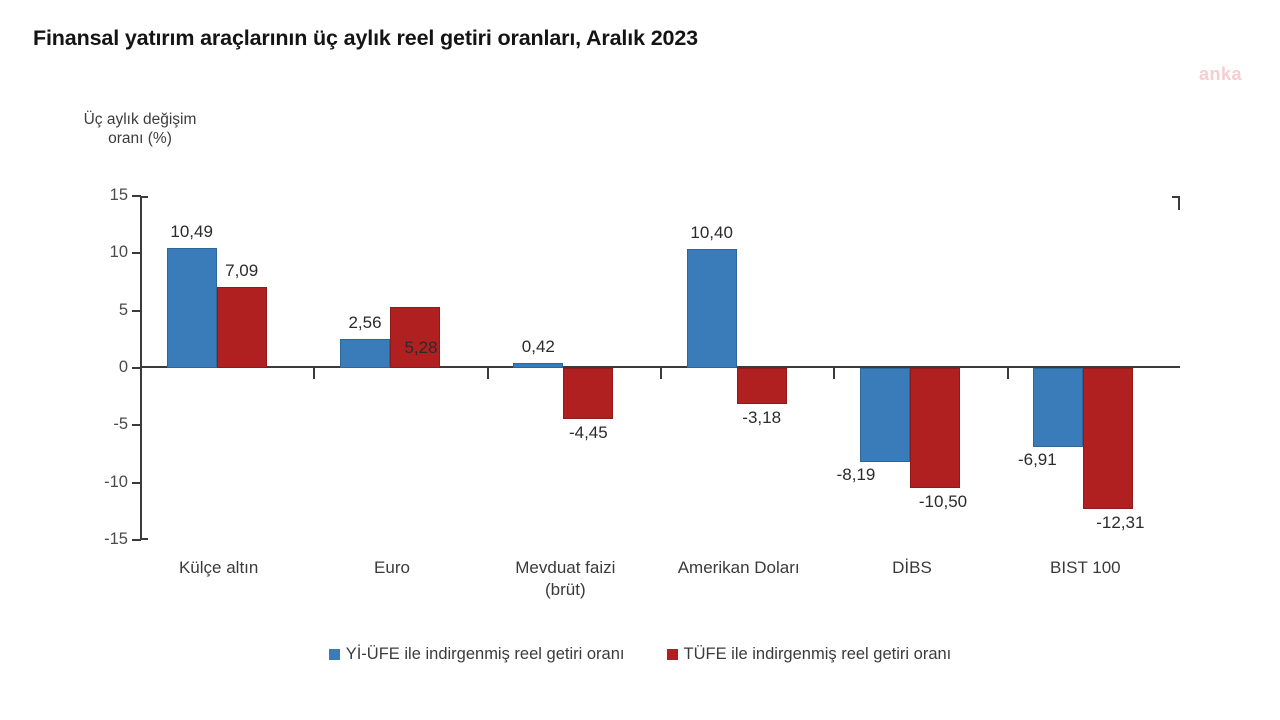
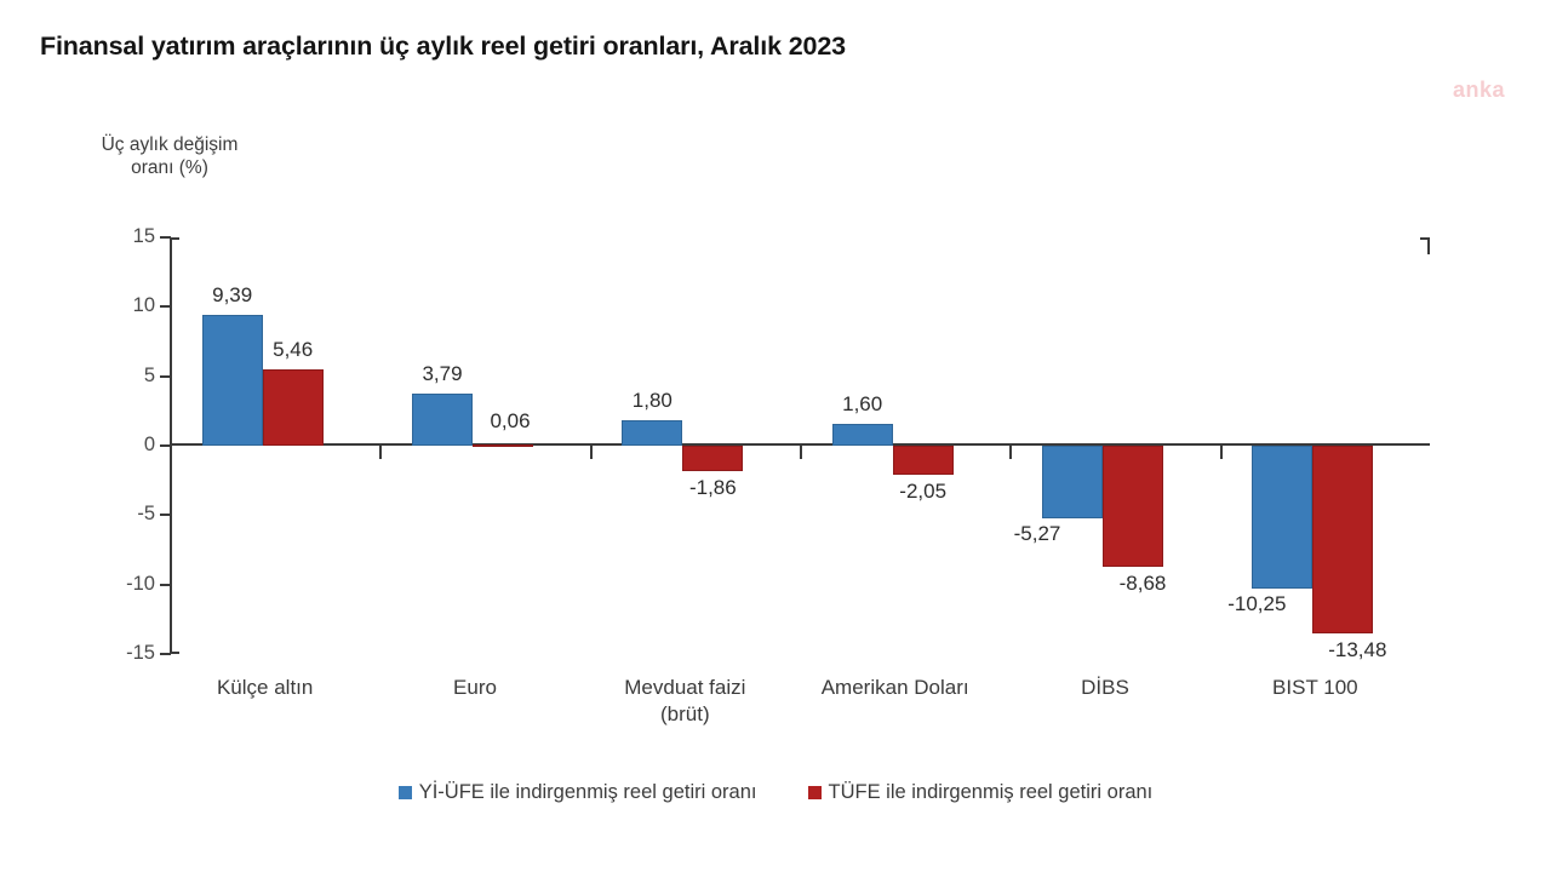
Yİ-ÜFE ile indirgenmiş reel getiri oranı/Külçe altın: 10,49 -> 9,39
TÜFE ile indirgenmiş reel getiri oranı/Külçe altın: 7,09 -> 5,46
Yİ-ÜFE ile indirgenmiş reel getiri oranı/Euro: 2,56 -> 3,79
TÜFE ile indirgenmiş reel getiri oranı/Euro: 5,28 -> 0,06
Yİ-ÜFE ile indirgenmiş reel getiri oranı/Mevduat faizi (brüt): 0,42 -> 1,80
TÜFE ile indirgenmiş reel getiri oranı/Mevduat faizi (brüt): -4,45 -> -1,86
Yİ-ÜFE ile indirgenmiş reel getiri oranı/Amerikan Doları: 10,40 -> 1,60
TÜFE ile indirgenmiş reel getiri oranı/Amerikan Doları: -3,18 -> -2,05
Yİ-ÜFE ile indirgenmiş reel getiri oranı/DİBS: -8,19 -> -5,27
TÜFE ile indirgenmiş reel getiri oranı/DİBS: -10,50 -> -8,68
Yİ-ÜFE ile indirgenmiş reel getiri oranı/BIST 100: -6,91 -> -10,25
TÜFE ile indirgenmiş reel getiri oranı/BIST 100: -12,31 -> -13,48
